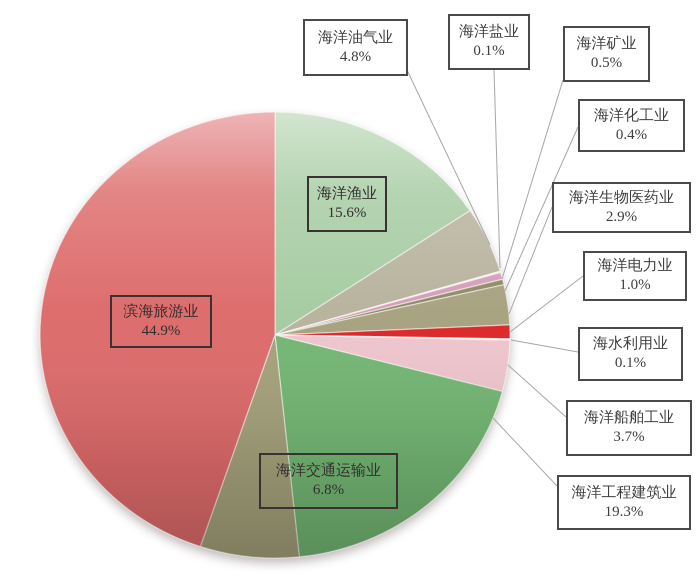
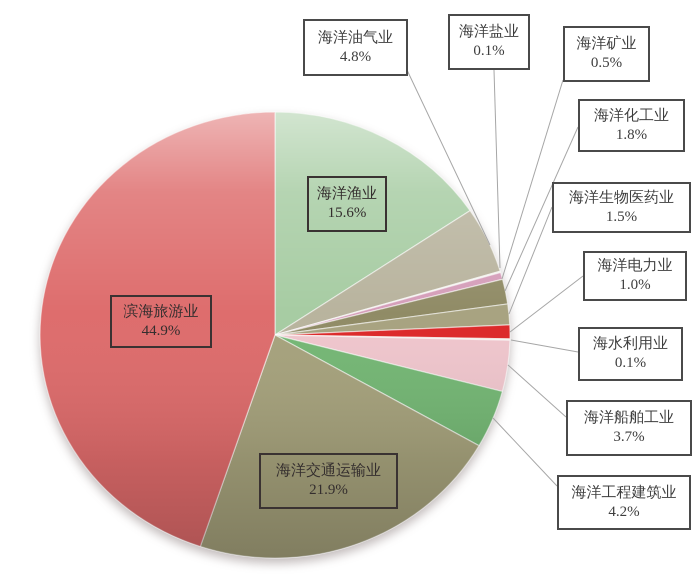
海洋化工业: 0.4% -> 1.8%
海洋生物医药业: 2.9% -> 1.5%
海洋工程建筑业: 19.3% -> 4.2%
海洋交通运输业: 6.8% -> 21.9%
